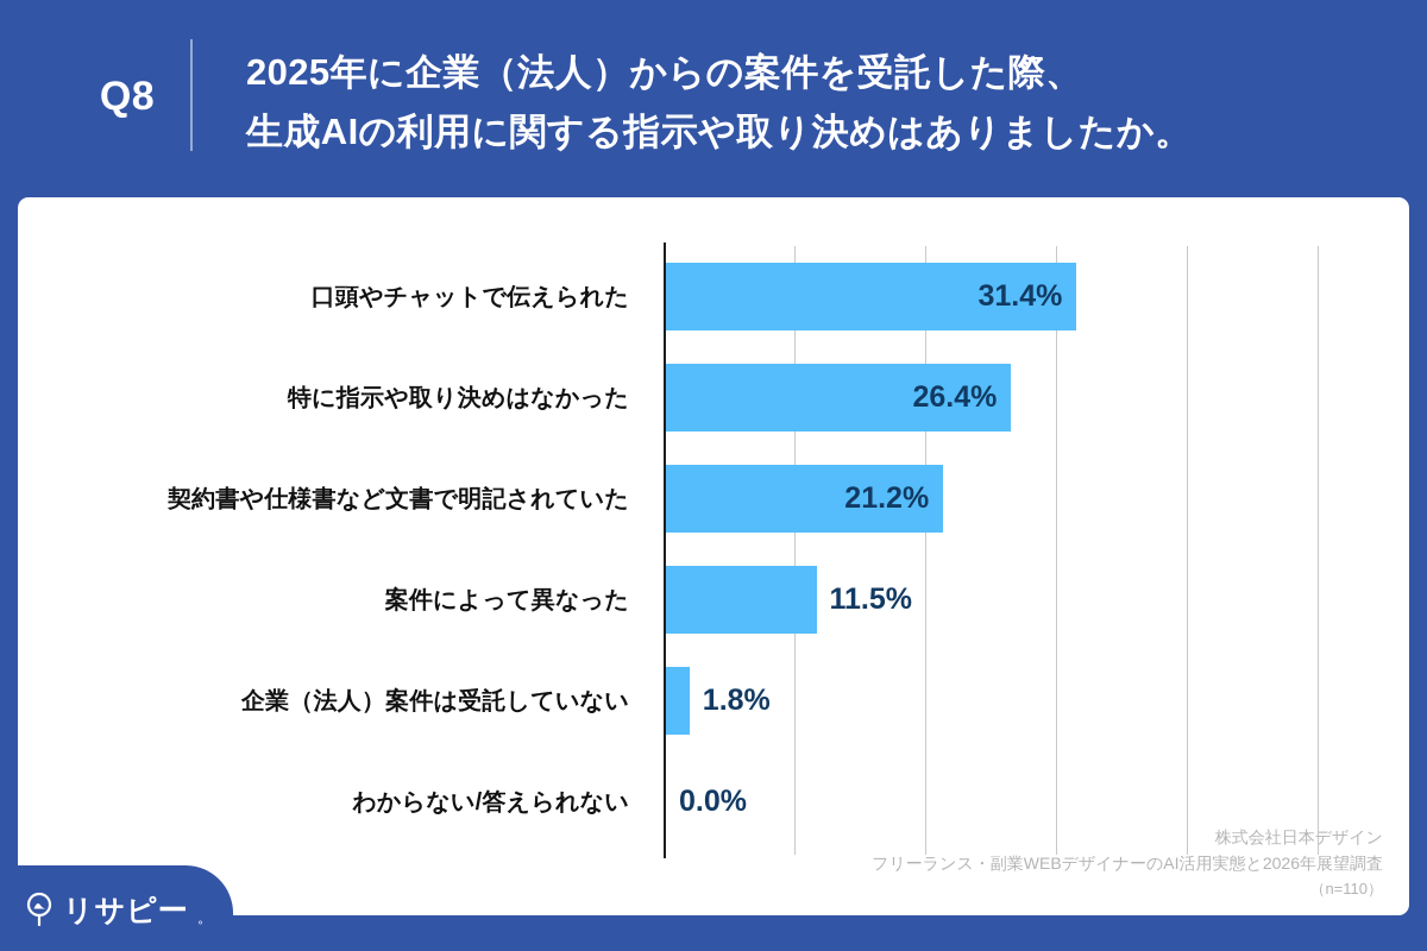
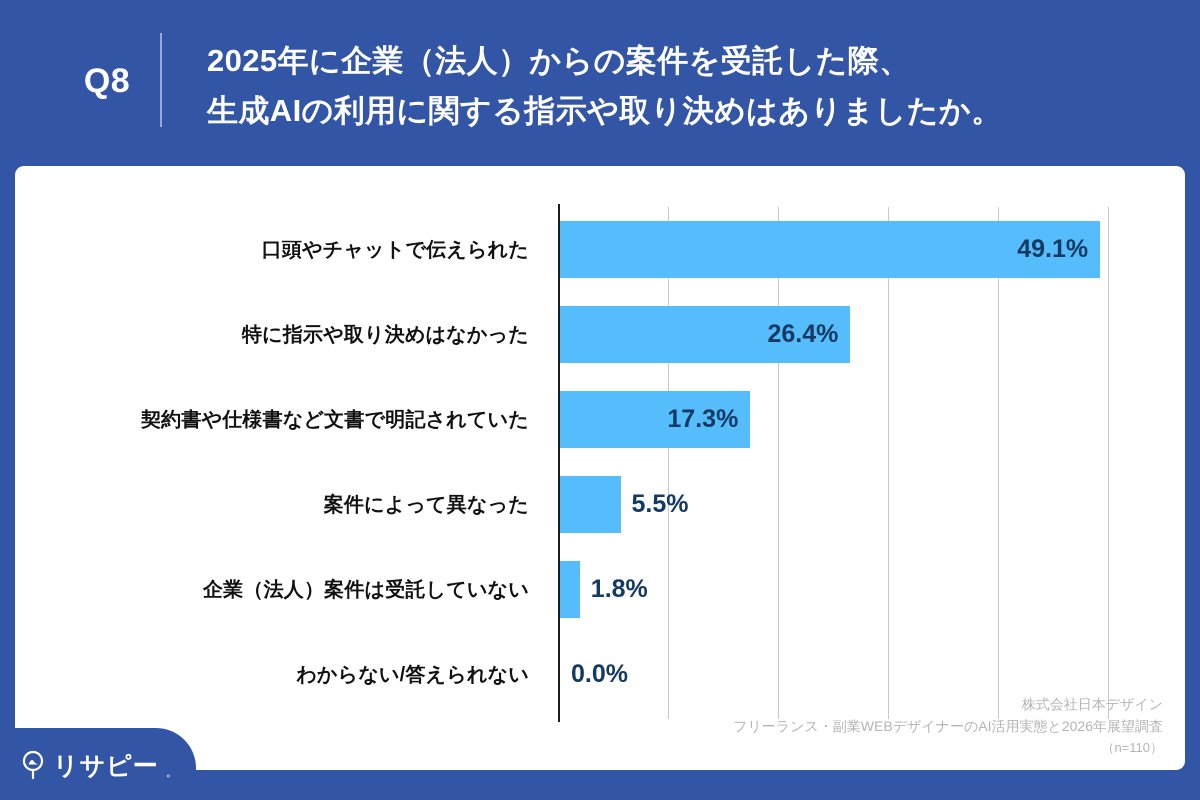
口頭やチャットで伝えられた: 31.4% -> 49.1%
契約書や仕様書など文書で明記されていた: 21.2% -> 17.3%
案件によって異なった: 11.5% -> 5.5%
